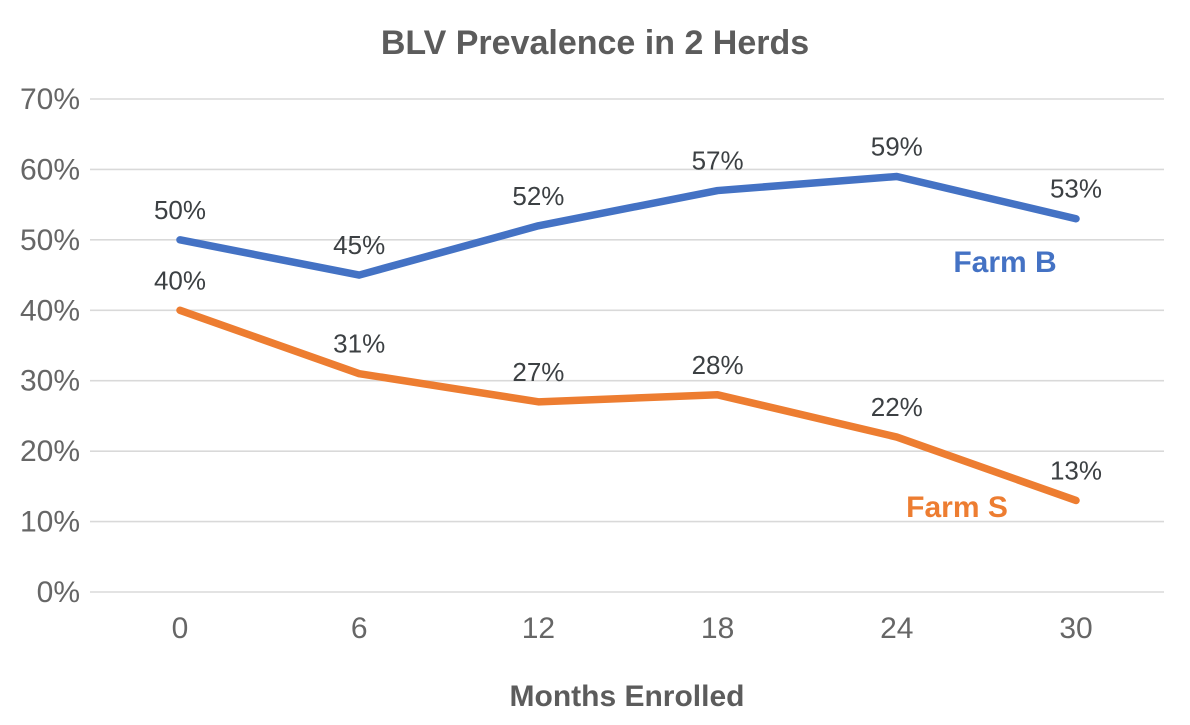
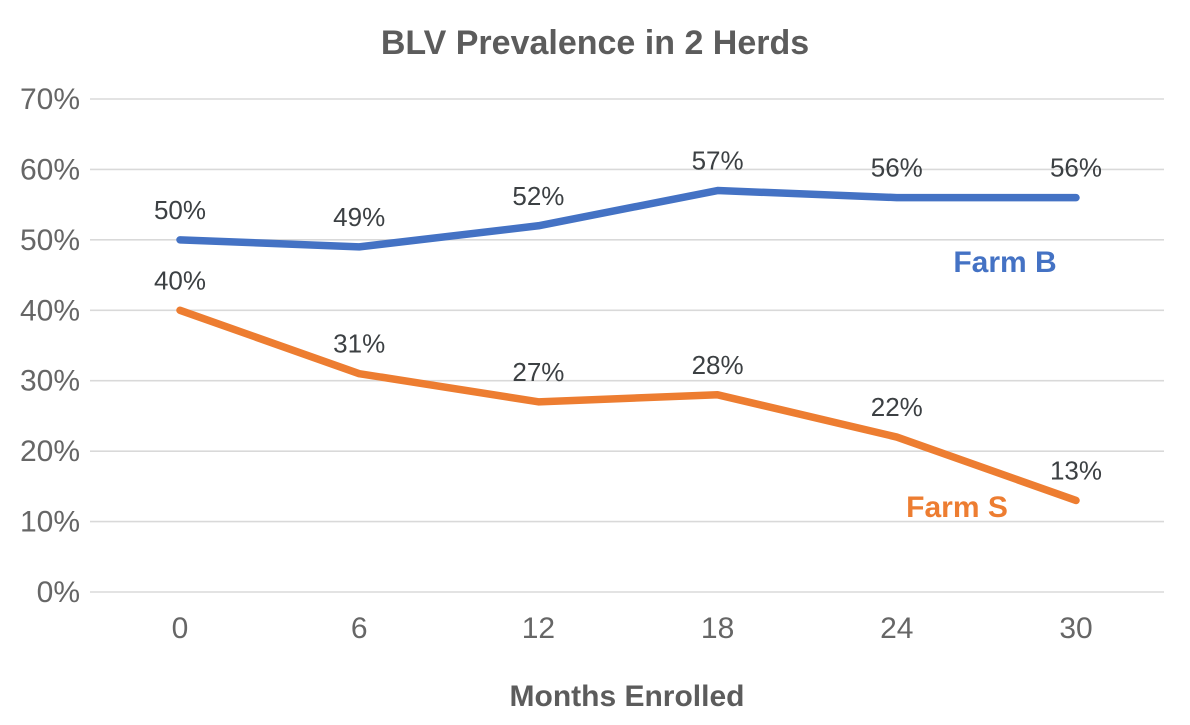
Farm B/6: 45% -> 49%
Farm B/24: 59% -> 56%
Farm B/30: 53% -> 56%
